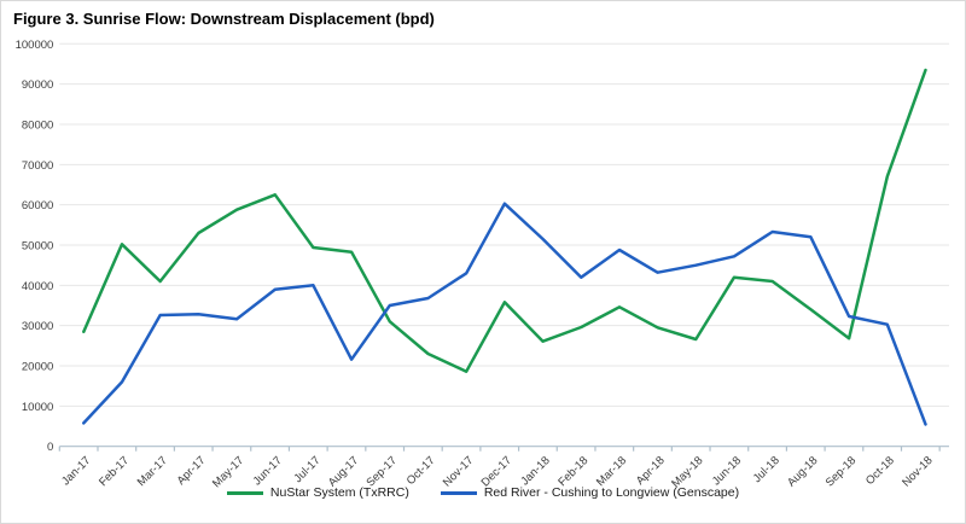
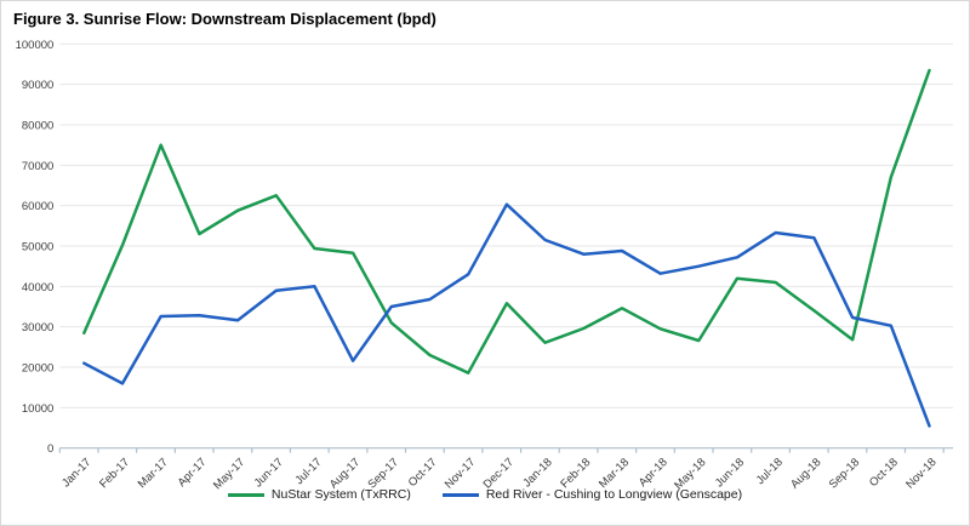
Red River - Cushing to Longview (Genscape)/Jan-17: 6000 -> 21000
NuStar System (TxRRC)/Mar-17: 41000 -> 75000
Red River - Cushing to Longview (Genscape)/Feb-18: 42000 -> 48000
